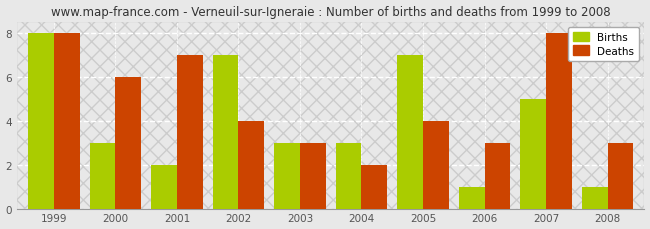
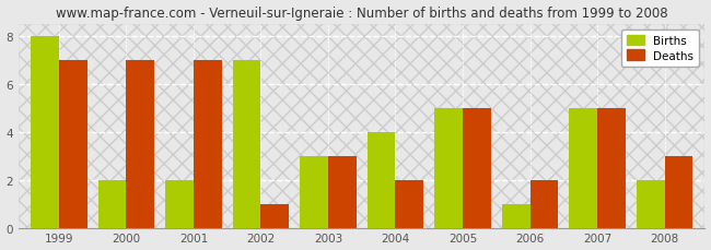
Deaths/1999: 8 -> 7
Births/2000: 3 -> 2
Deaths/2000: 6 -> 7
Deaths/2002: 4 -> 1
Births/2004: 3 -> 4
Births/2005: 7 -> 5
Deaths/2005: 4 -> 5
Deaths/2006: 3 -> 2
Deaths/2007: 8 -> 5
Births/2008: 1 -> 2
